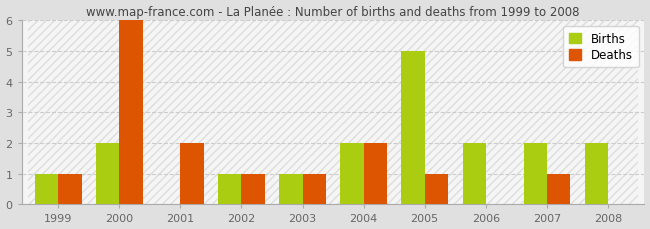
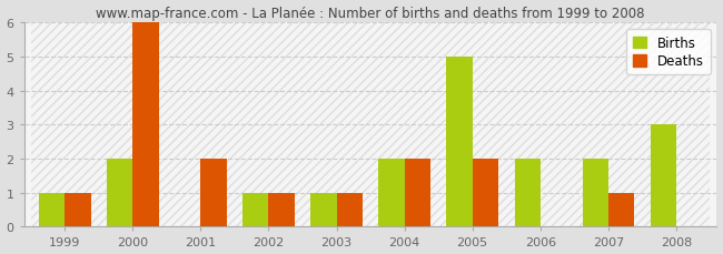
Deaths/2005: 1 -> 2
Births/2008: 2 -> 3
